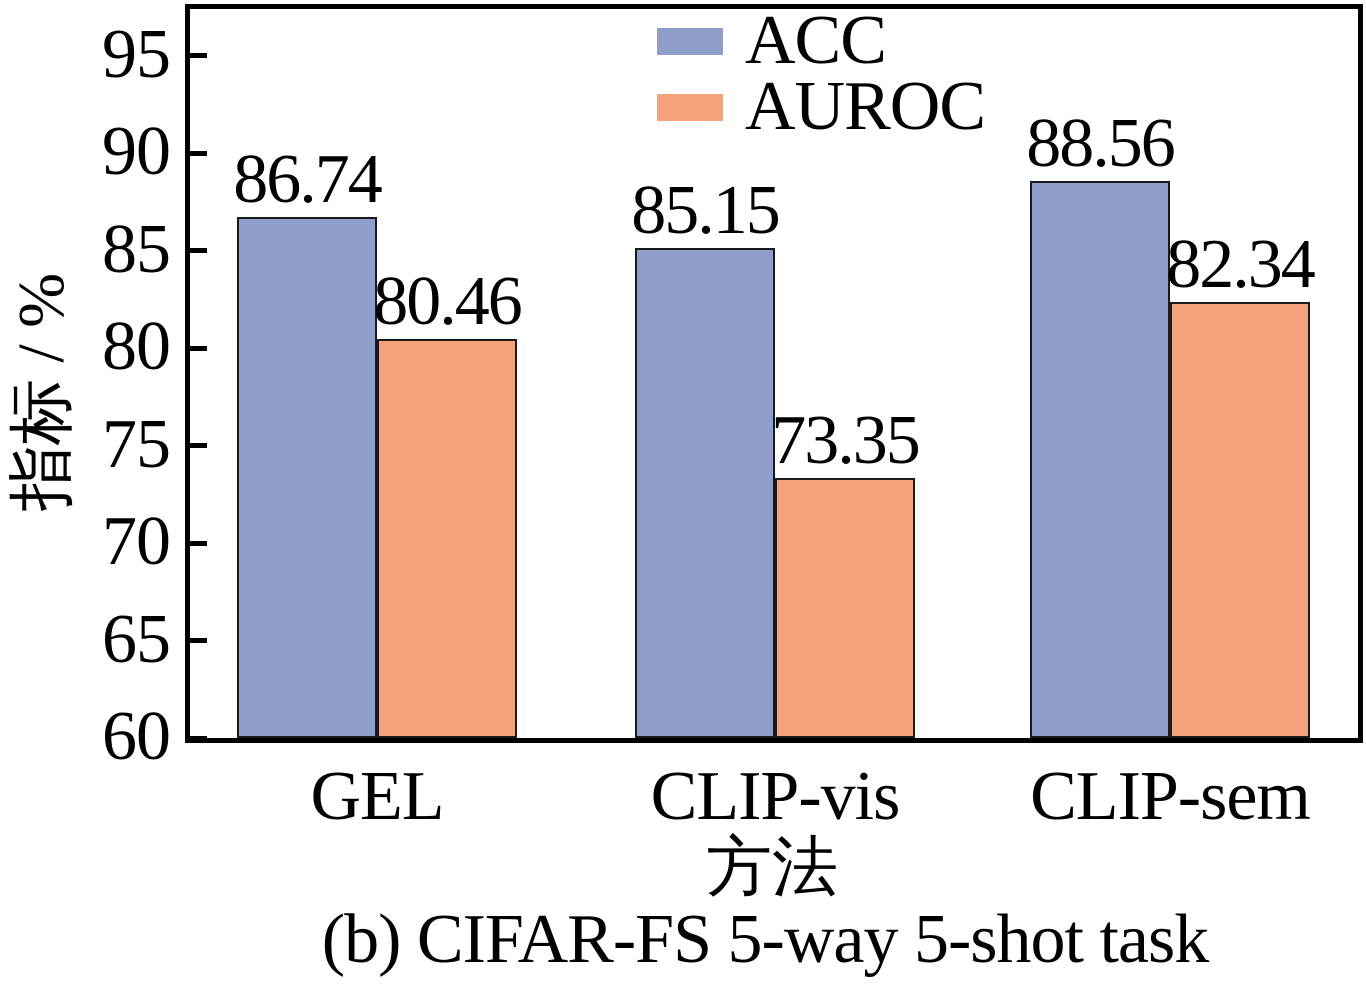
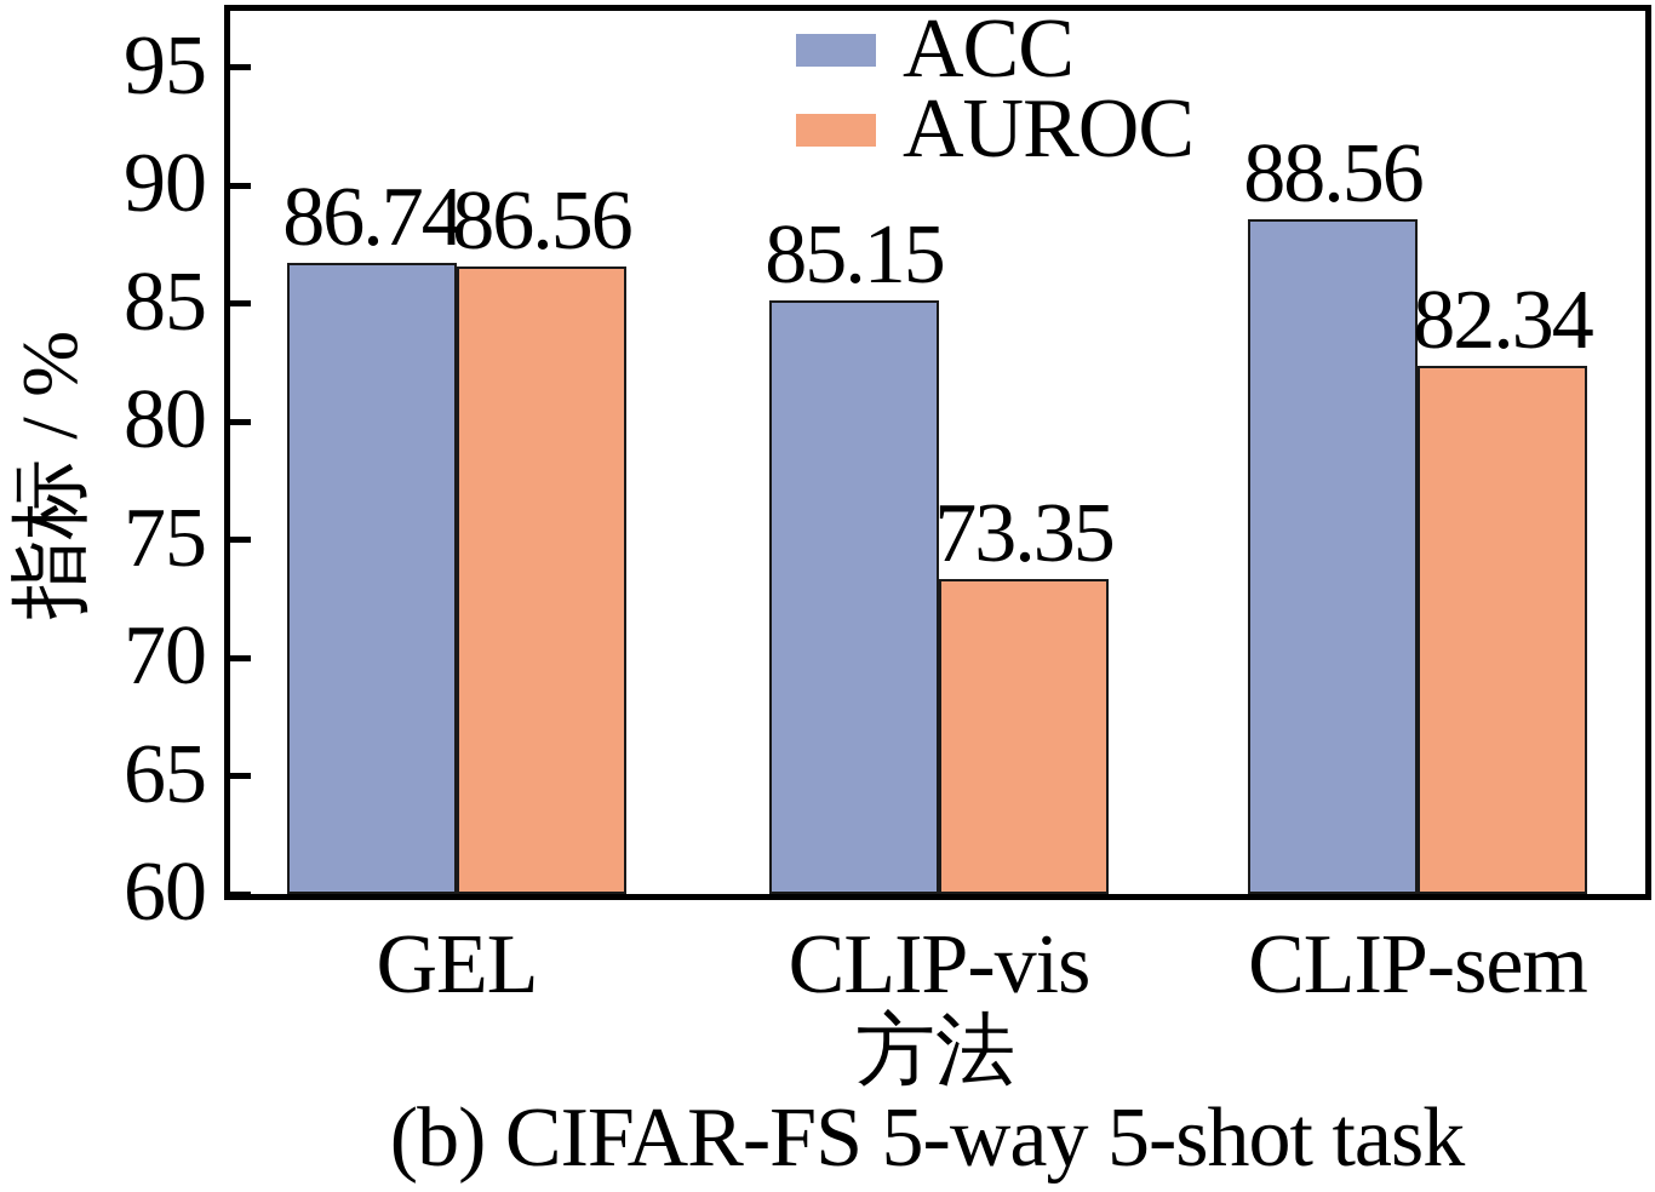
AUROC/GEL: 80.46 -> 86.56
